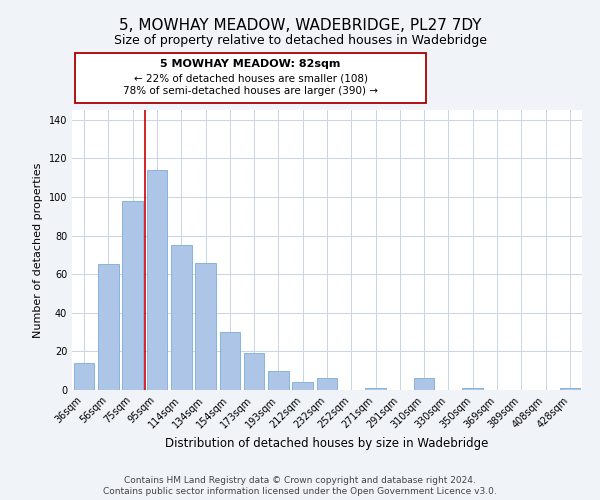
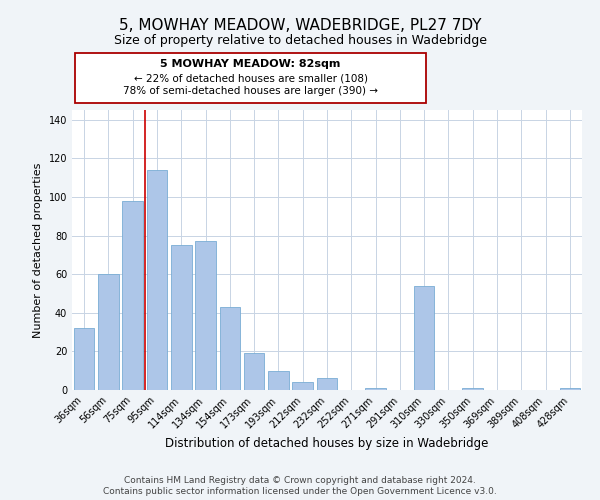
36sqm: 14 -> 32
56sqm: 65 -> 60
134sqm: 66 -> 77
154sqm: 30 -> 43
310sqm: 6 -> 54
